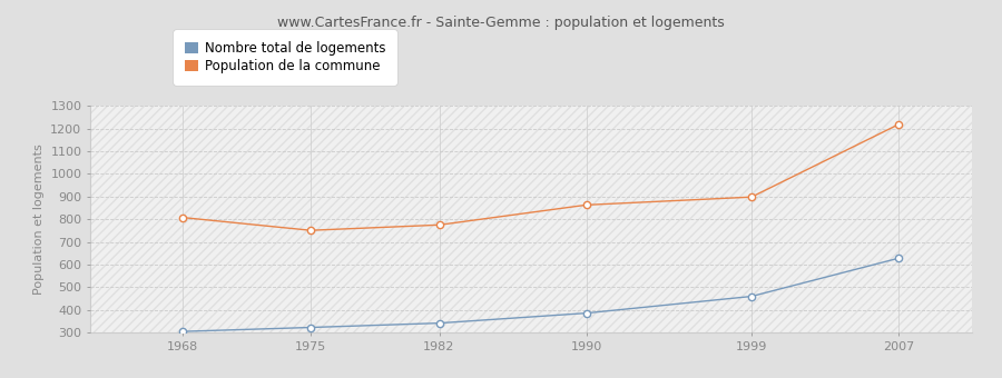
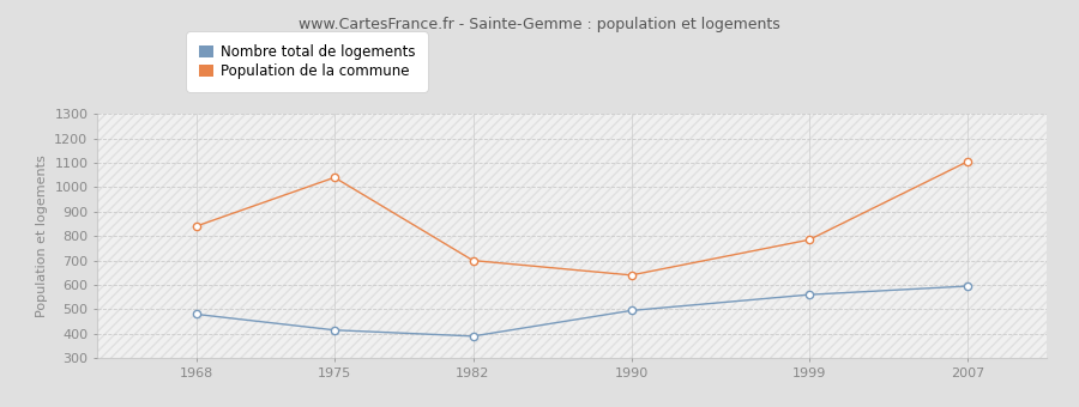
Nombre total de logements/1968: 305 -> 480
Population de la commune/1968: 808 -> 840
Nombre total de logements/1975: 323 -> 415
Population de la commune/1975: 751 -> 1040
Nombre total de logements/1982: 342 -> 390
Population de la commune/1982: 775 -> 700
Nombre total de logements/1990: 386 -> 495
Population de la commune/1990: 863 -> 640
Nombre total de logements/1999: 460 -> 560
Population de la commune/1999: 898 -> 785
Nombre total de logements/2007: 628 -> 595
Population de la commune/2007: 1218 -> 1105
